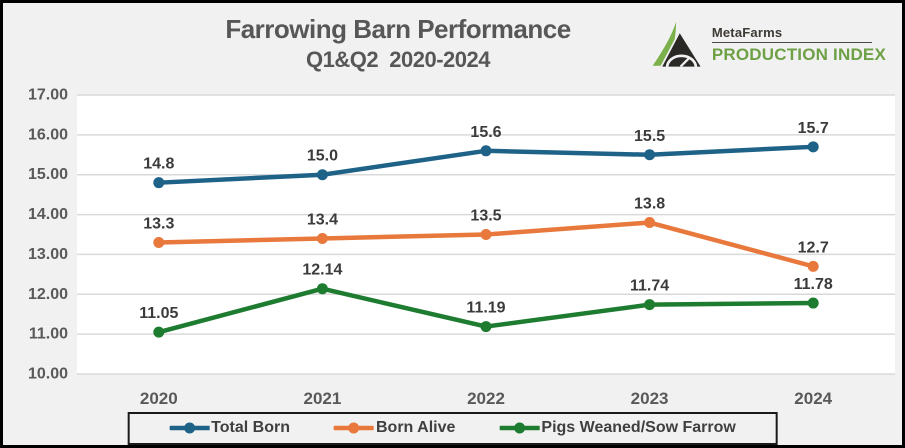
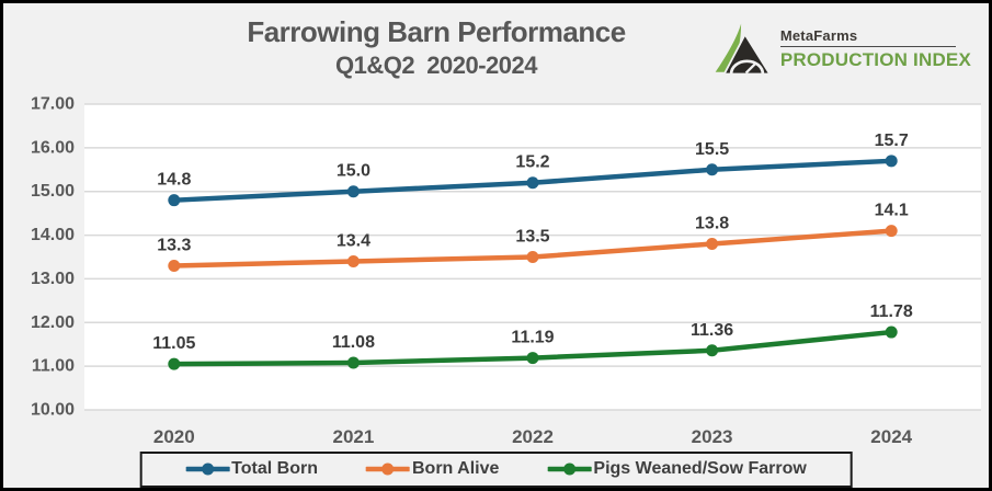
Pigs Weaned/Sow Farrow/2021: 12.14 -> 11.08
Total Born/2022: 15.6 -> 15.2
Pigs Weaned/Sow Farrow/2023: 11.74 -> 11.36
Born Alive/2024: 12.7 -> 14.1
